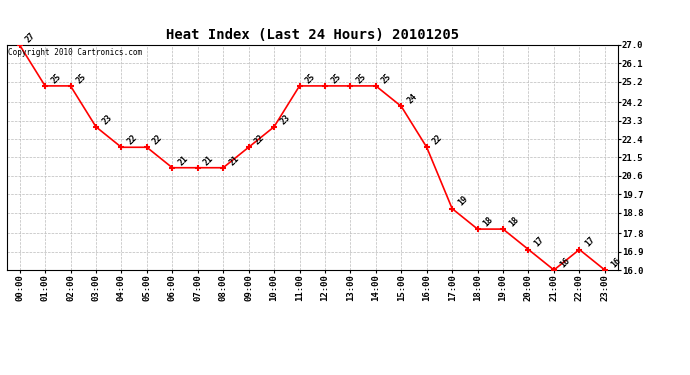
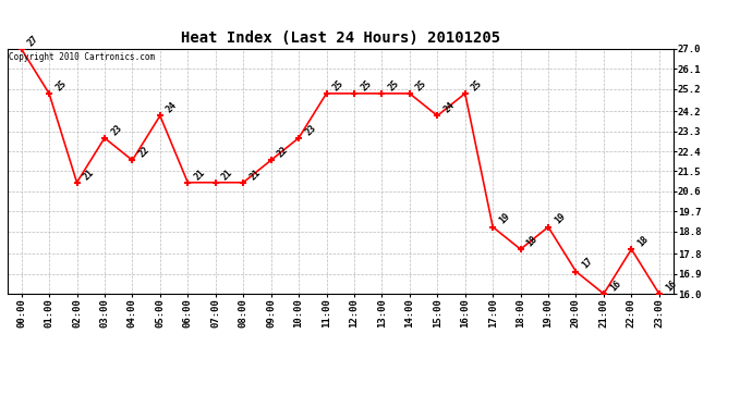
02:00: 25 -> 21
05:00: 22 -> 24
16:00: 22 -> 25
19:00: 18 -> 19
22:00: 17 -> 18
